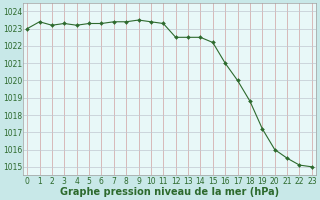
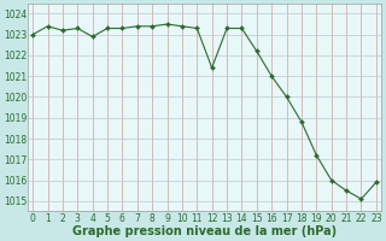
4: 1023.2 -> 1022.9
12: 1022.5 -> 1021.4
13: 1022.5 -> 1023.3
14: 1022.5 -> 1023.3
23: 1015.0 -> 1015.9
